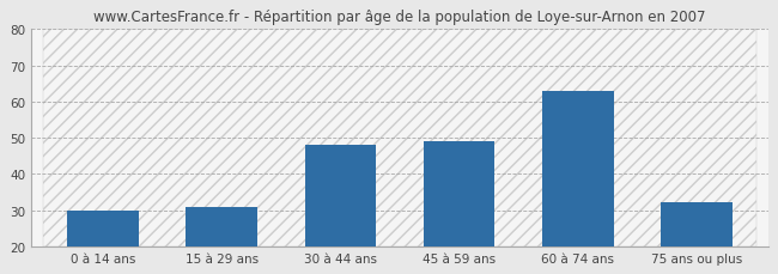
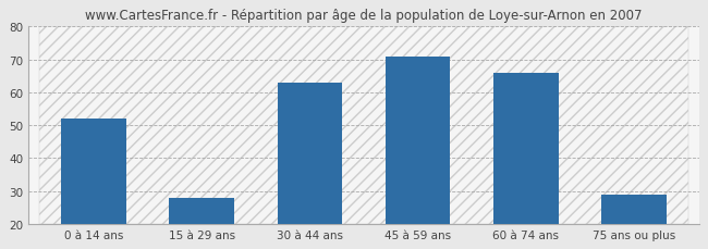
0 à 14 ans: 30 -> 52
15 à 29 ans: 31 -> 28
30 à 44 ans: 48 -> 63
45 à 59 ans: 49 -> 71
60 à 74 ans: 63 -> 66
75 ans ou plus: 32 -> 29
